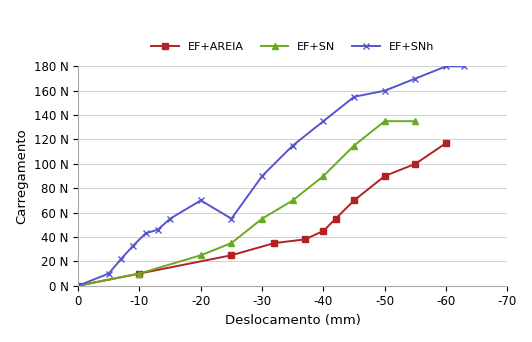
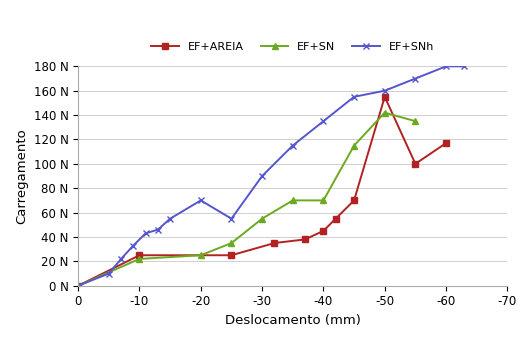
EF+AREIA/-10: 10 N -> 25 N
EF+SN/-10: 10 N -> 22 N
EF+SN/-40: 90 N -> 70 N
EF+AREIA/-50: 90 N -> 155 N
EF+SN/-50: 135 N -> 142 N
